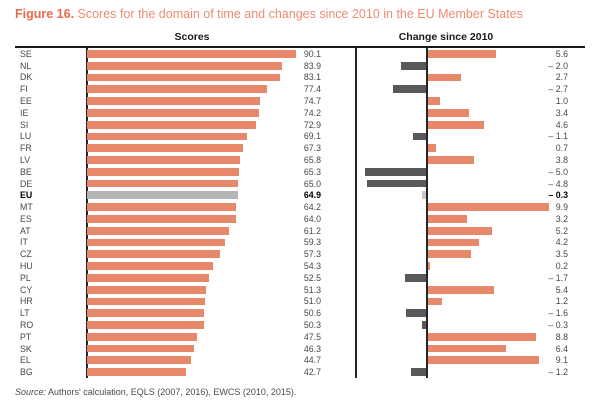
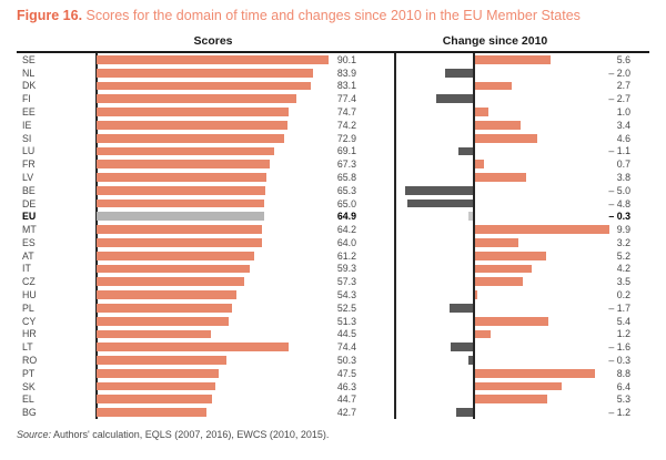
Scores/HR: 51.0 -> 44.5
Scores/LT: 50.6 -> 74.4
Change since 2010/EL: 9.1 -> 5.3
